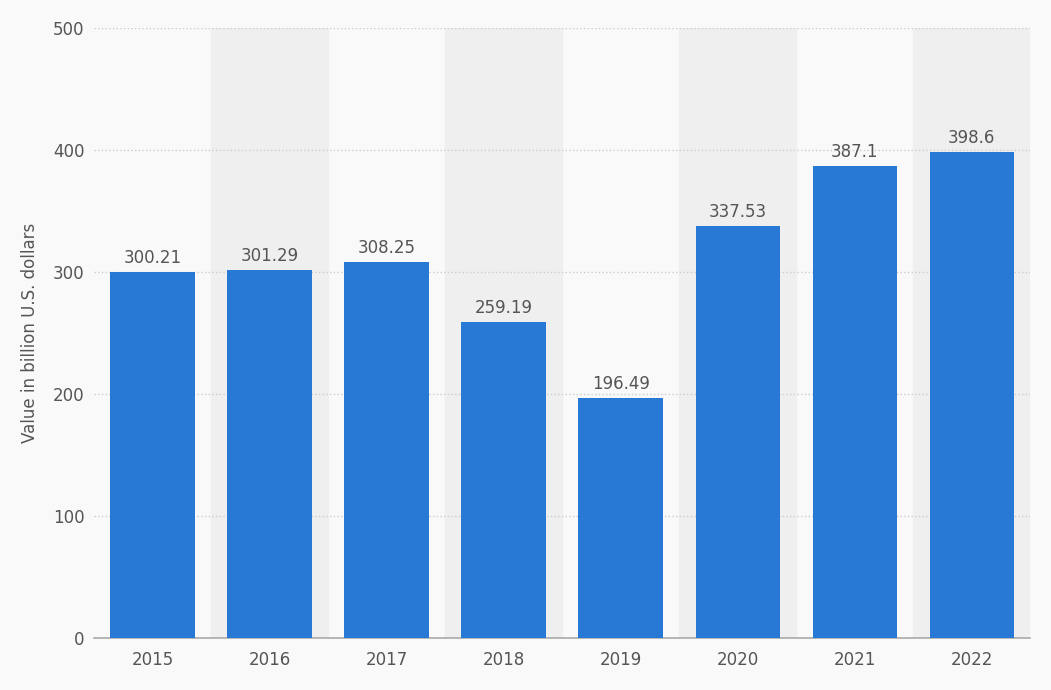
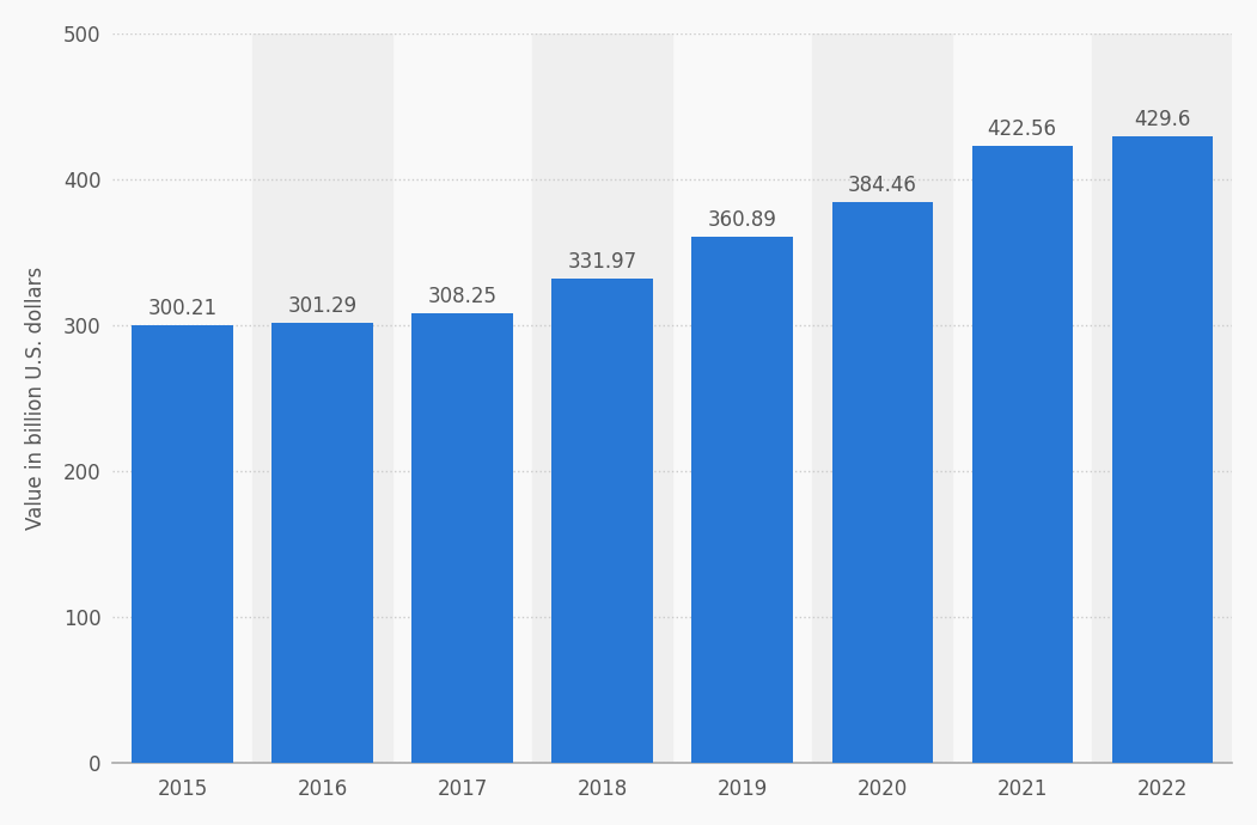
2018: 259.19 -> 331.97
2019: 196.49 -> 360.89
2020: 337.53 -> 384.46
2021: 387.1 -> 422.56
2022: 398.6 -> 429.6
